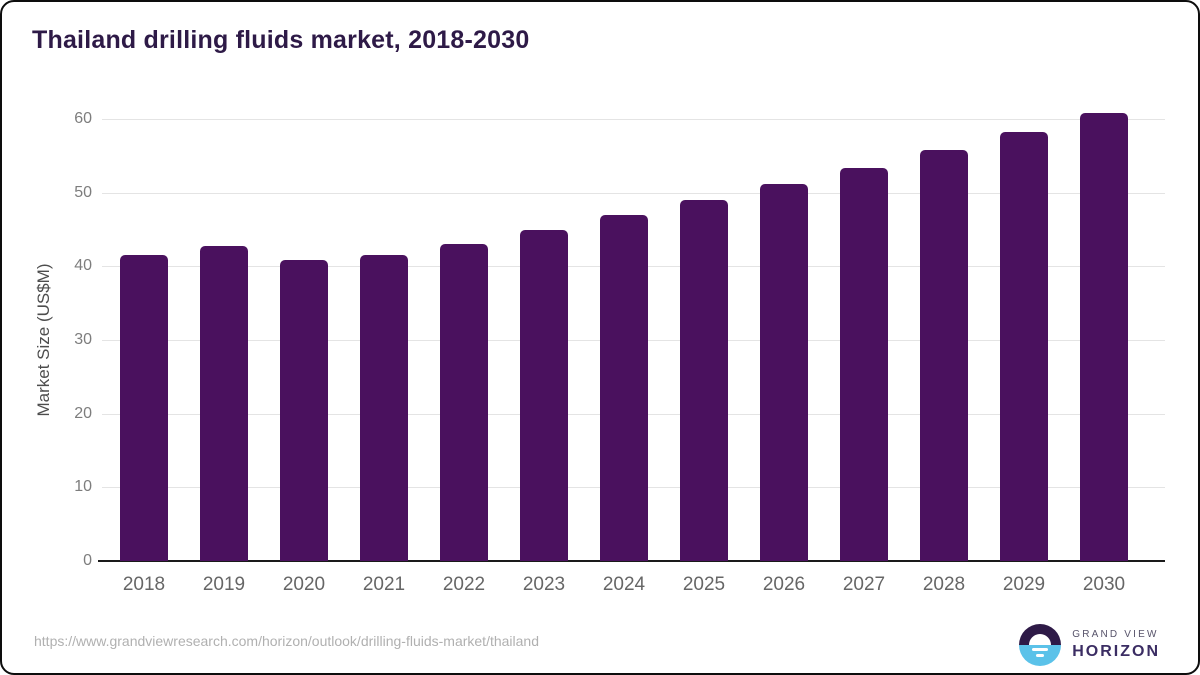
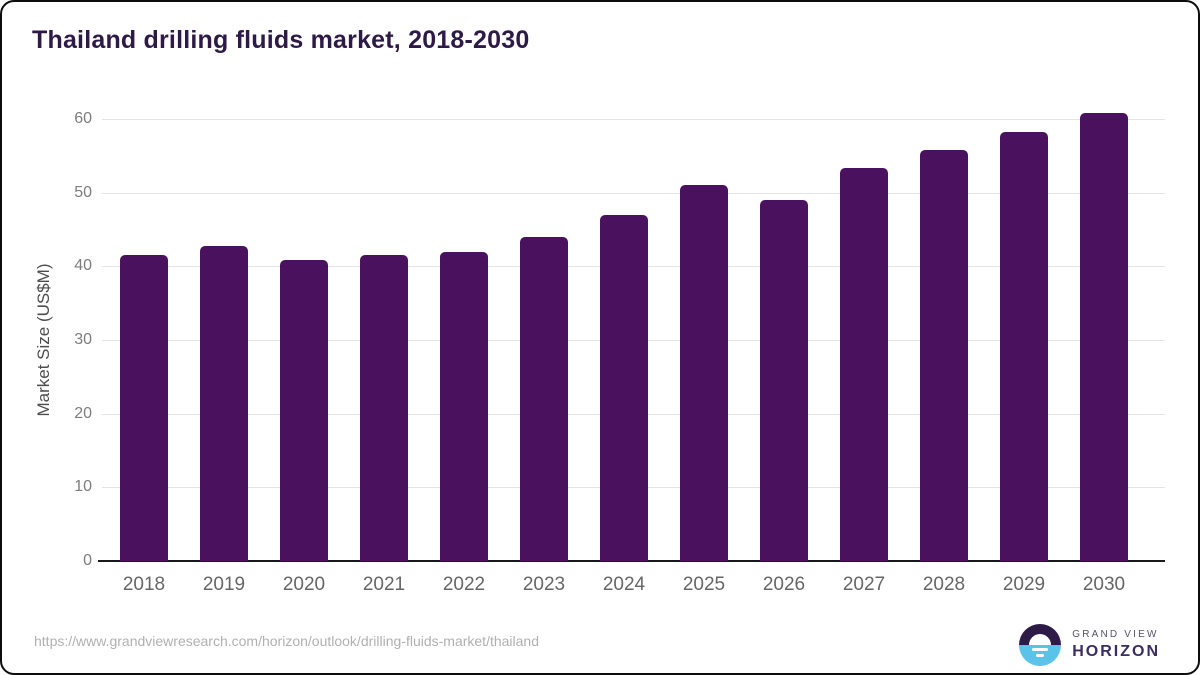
2022: 43 -> 42
2023: 45 -> 44
2025: 49 -> 51
2026: 51 -> 49
